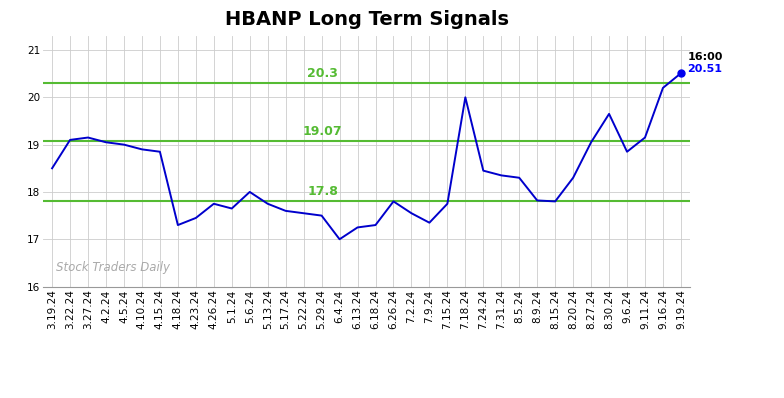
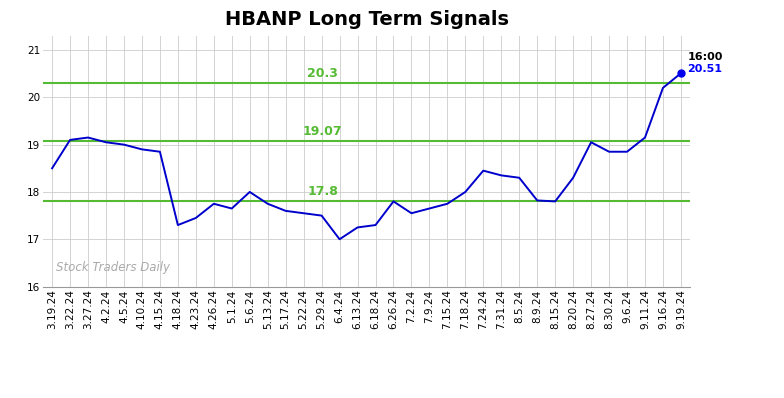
7.9.24: 17.35 -> 17.65
7.18.24: 20.00 -> 18.00
8.30.24: 19.65 -> 18.85
